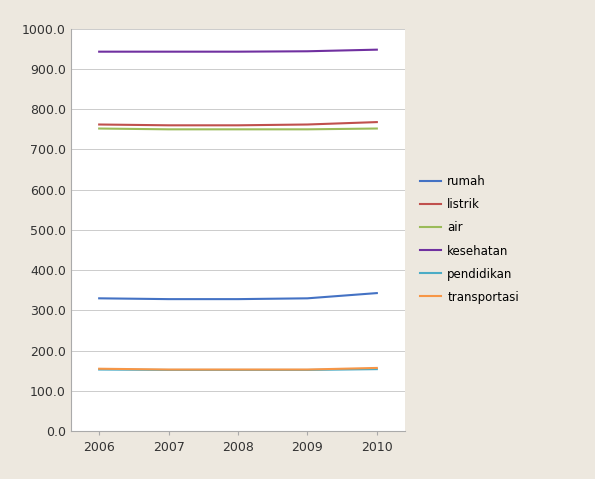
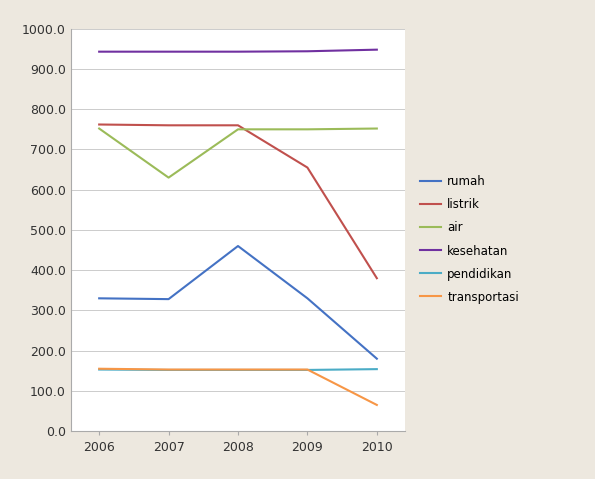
air/2007: 750 -> 630
rumah/2008: 328 -> 460
listrik/2009: 762 -> 655
rumah/2010: 343 -> 180
listrik/2010: 768 -> 380
transportasi/2010: 157 -> 65
